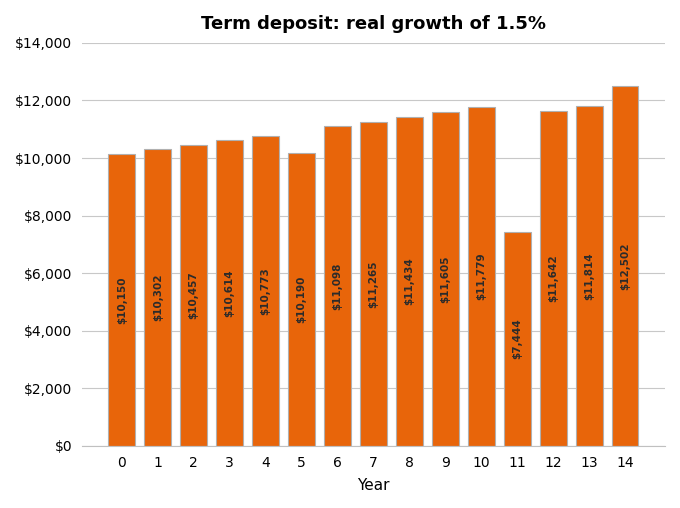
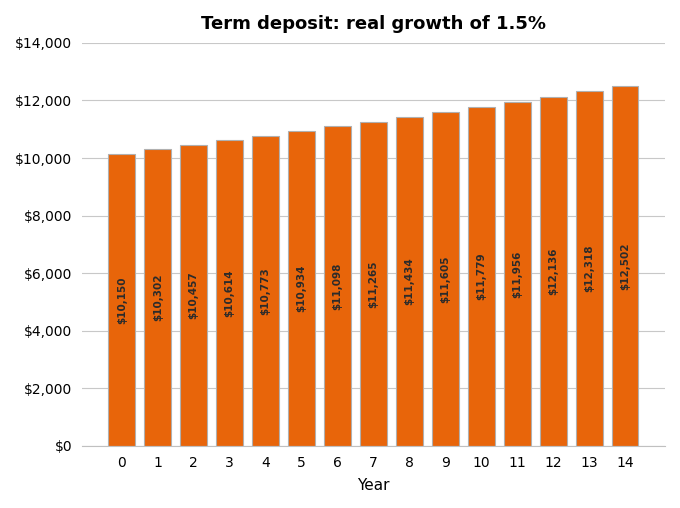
5: $10,190 -> $10,934
11: $7,444 -> $11,956
12: $11,642 -> $12,136
13: $11,814 -> $12,318
